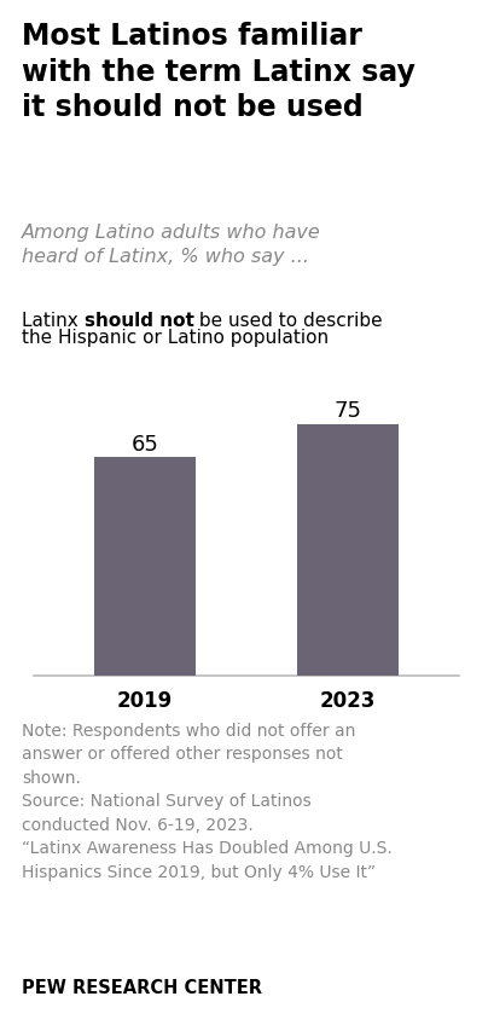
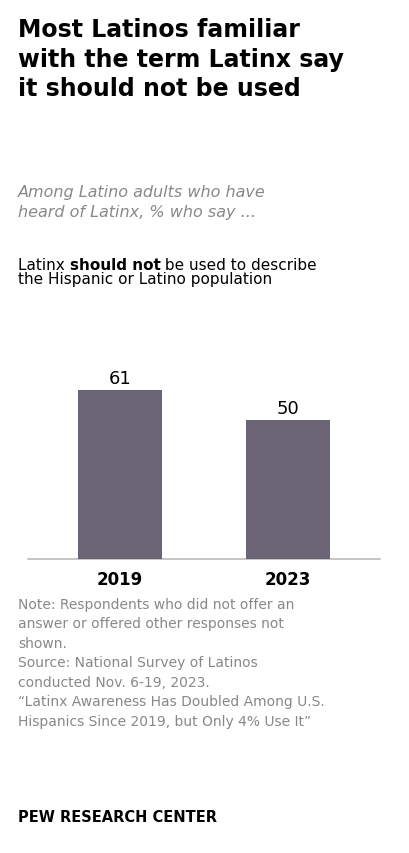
2019: 65 -> 61
2023: 75 -> 50
